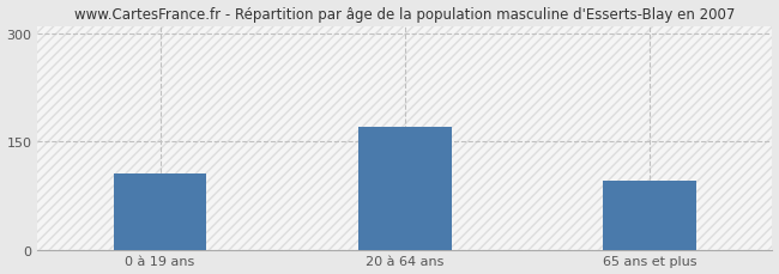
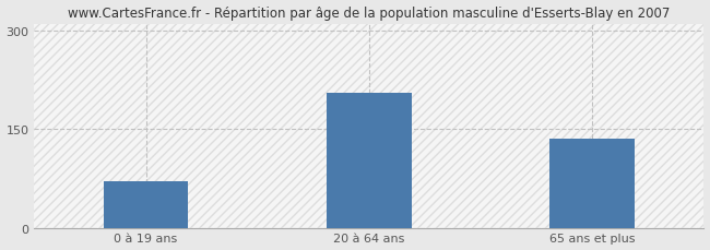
0 à 19 ans: 105 -> 70
20 à 64 ans: 170 -> 204
65 ans et plus: 95 -> 136
